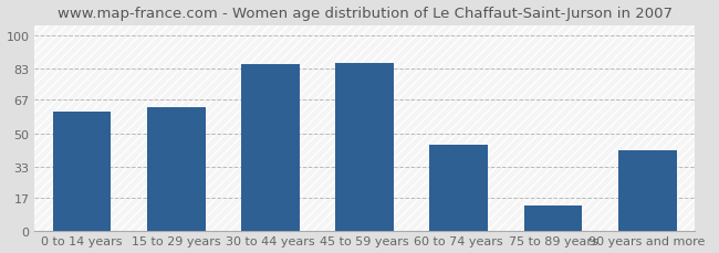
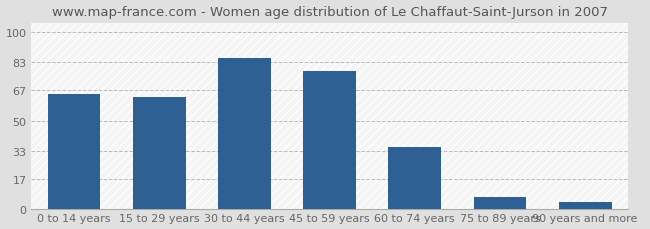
0 to 14 years: 61 -> 65
45 to 59 years: 86 -> 78
60 to 74 years: 44 -> 35
75 to 89 years: 13 -> 7
90 years and more: 41 -> 4
